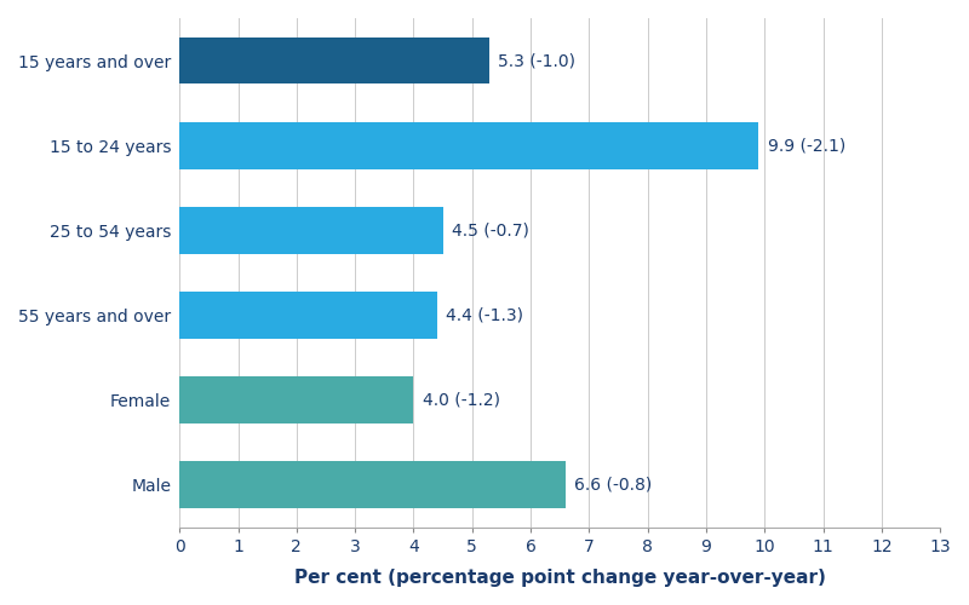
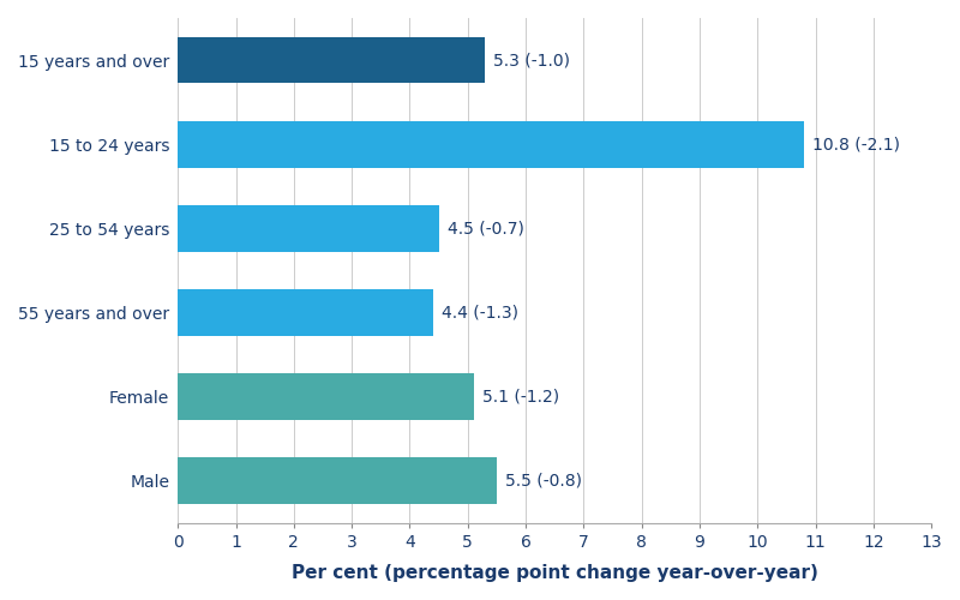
15 to 24 years: 9.9 -> 10.8
Female: 4.0 -> 5.1
Male: 6.6 -> 5.5
